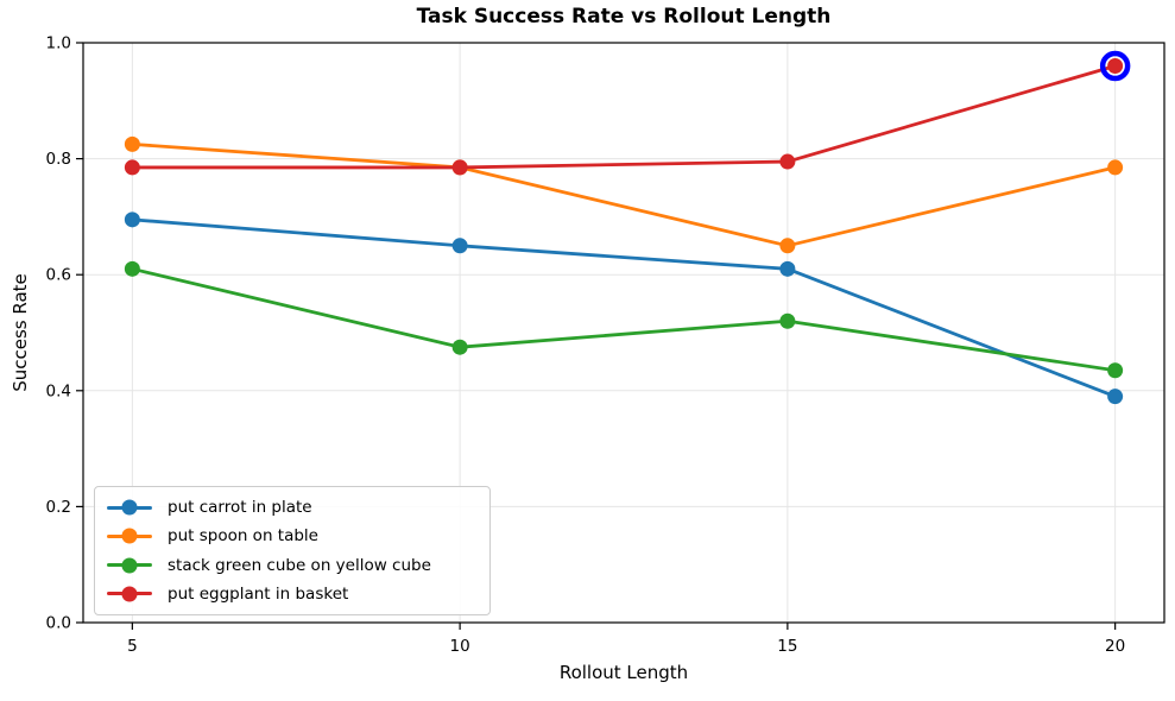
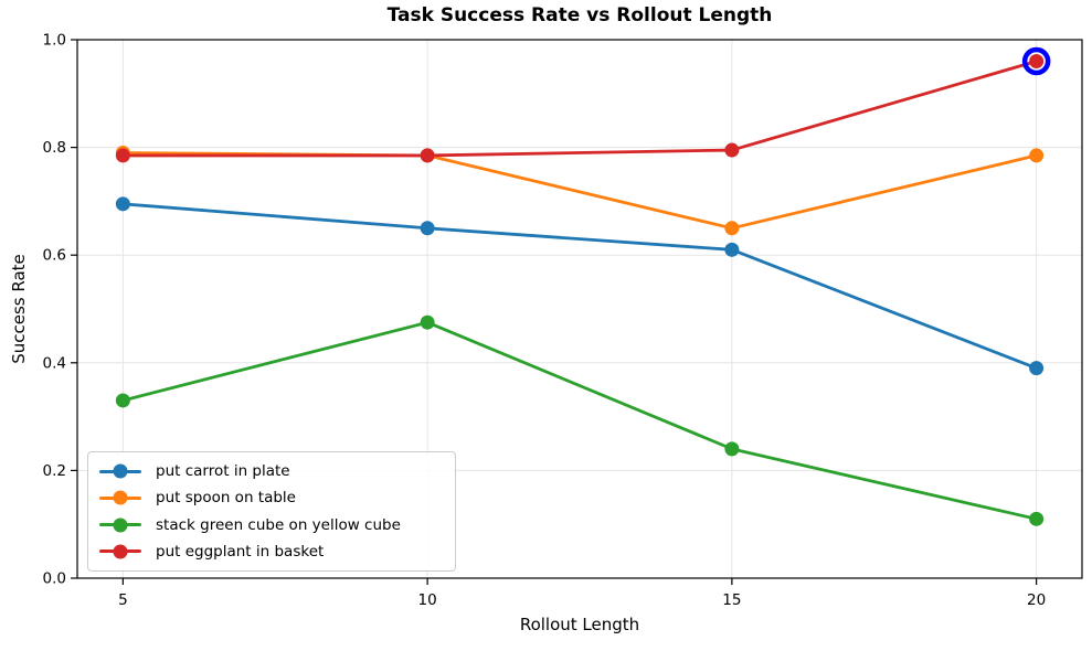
put spoon on table/5: 0.82 -> 0.79
stack green cube on yellow cube/5: 0.61 -> 0.33
stack green cube on yellow cube/15: 0.52 -> 0.24
stack green cube on yellow cube/20: 0.43 -> 0.11
